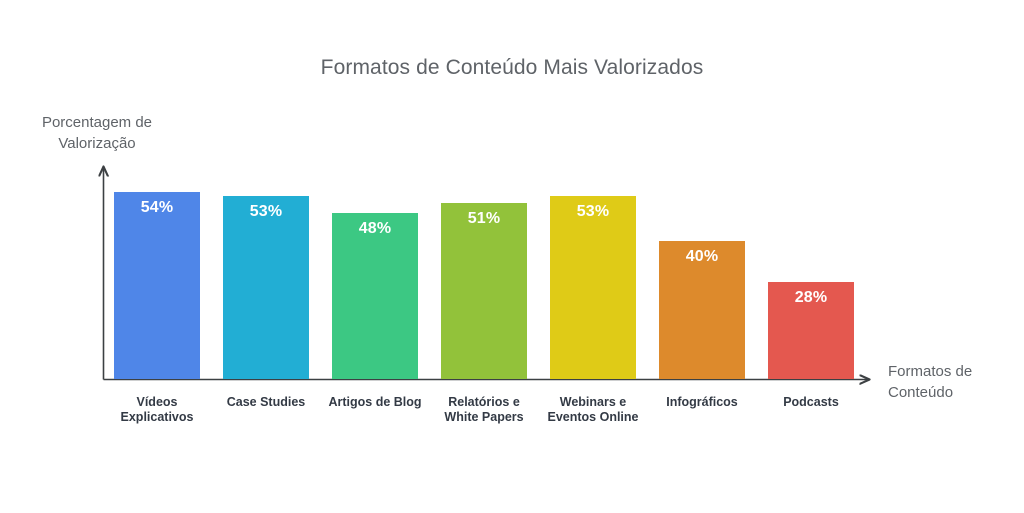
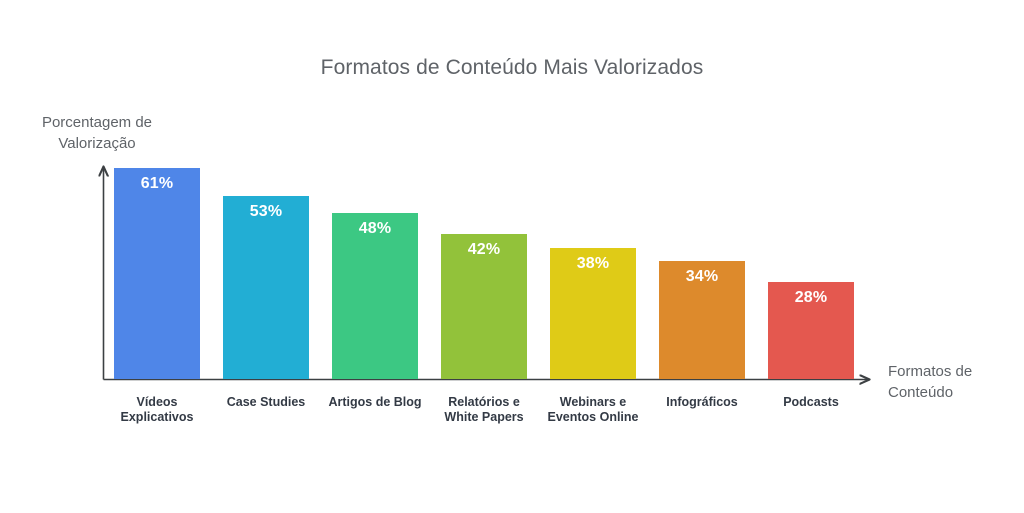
Vídeos Explicativos: 54% -> 61%
Relatórios e White Papers: 51% -> 42%
Webinars e Eventos Online: 53% -> 38%
Infográficos: 40% -> 34%
